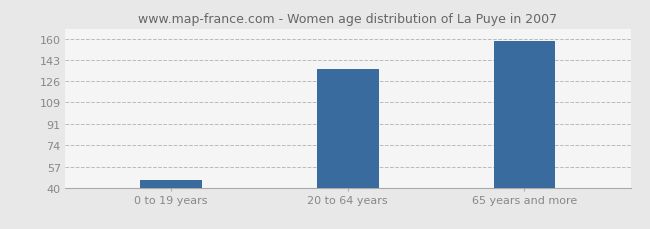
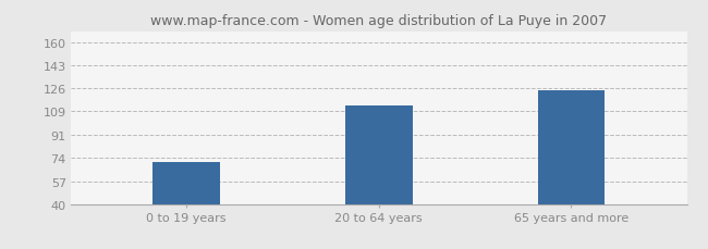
0 to 19 years: 46 -> 71
20 to 64 years: 136 -> 113
65 years and more: 158 -> 124
